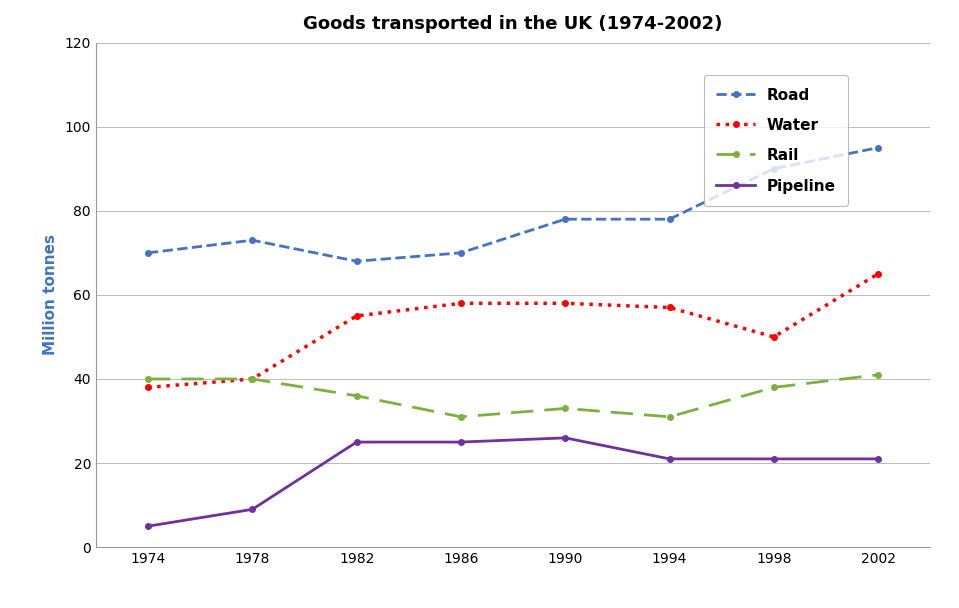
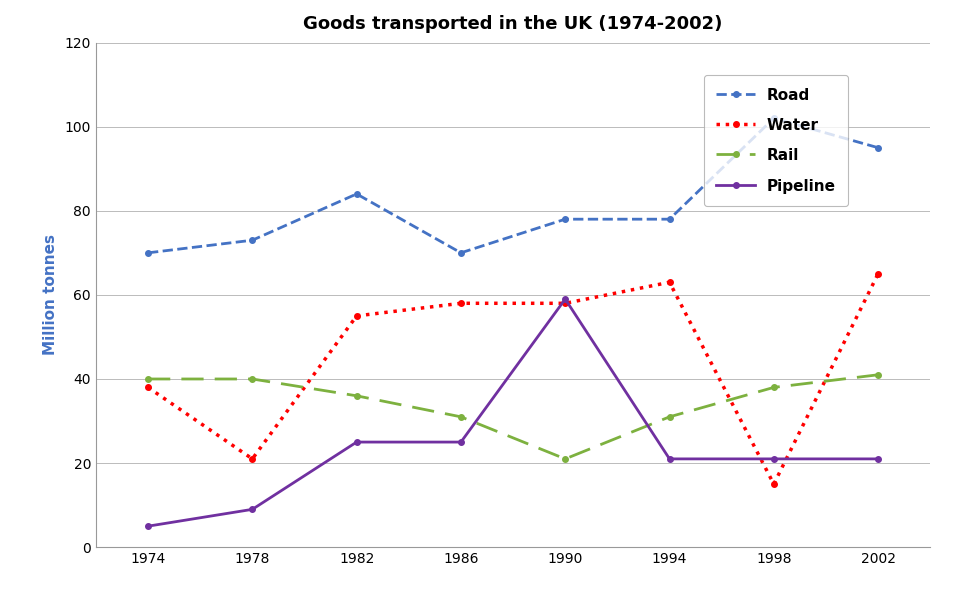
Water/1978: 40 -> 21
Road/1982: 68 -> 84
Rail/1990: 33 -> 21
Pipeline/1990: 26 -> 59
Water/1994: 57 -> 63
Road/1998: 90 -> 102
Water/1998: 50 -> 15
